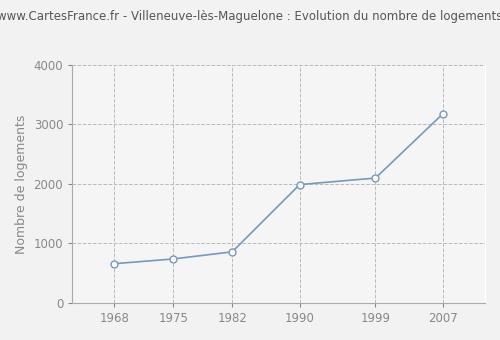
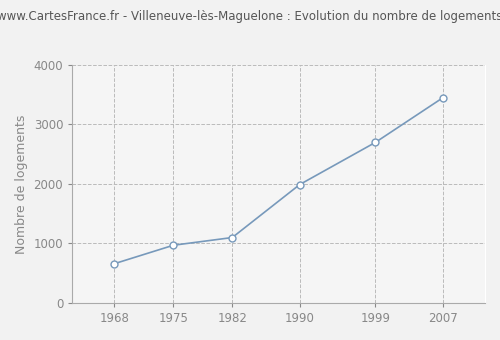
1975: 740 -> 970
1982: 860 -> 1100
1999: 2100 -> 2700
2007: 3180 -> 3450
